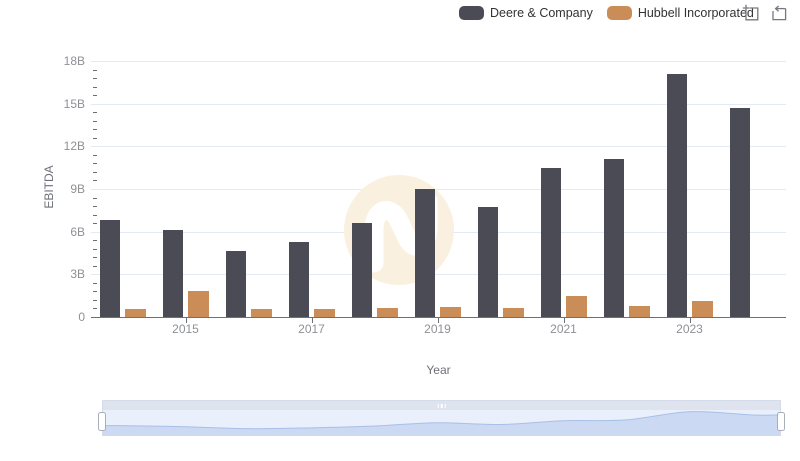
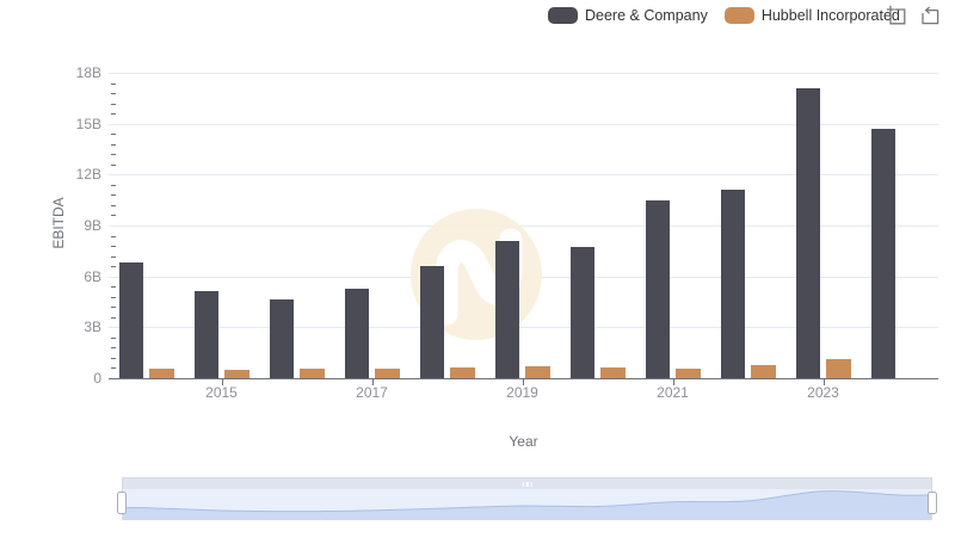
Deere & Company/2015: 6.1B -> 5.2B
Hubbell Incorporated/2015: 1.8B -> 0.5B
Deere & Company/2019: 9.0B -> 8.1B
Hubbell Incorporated/2021: 1.5B -> 0.6B
